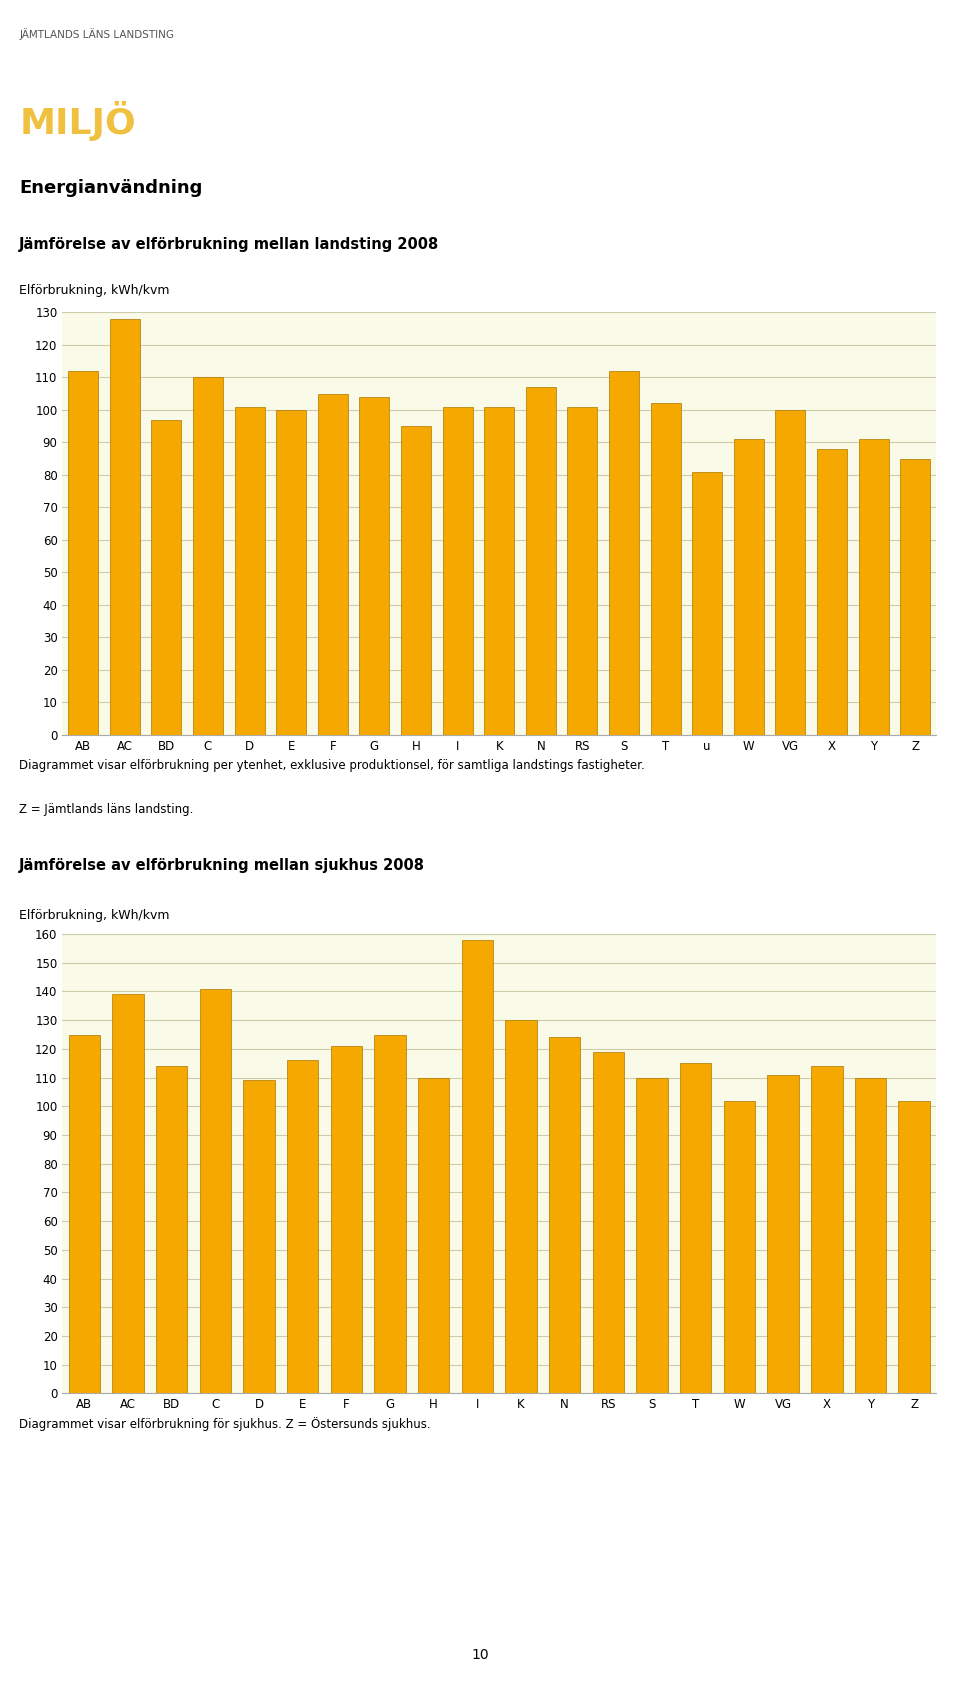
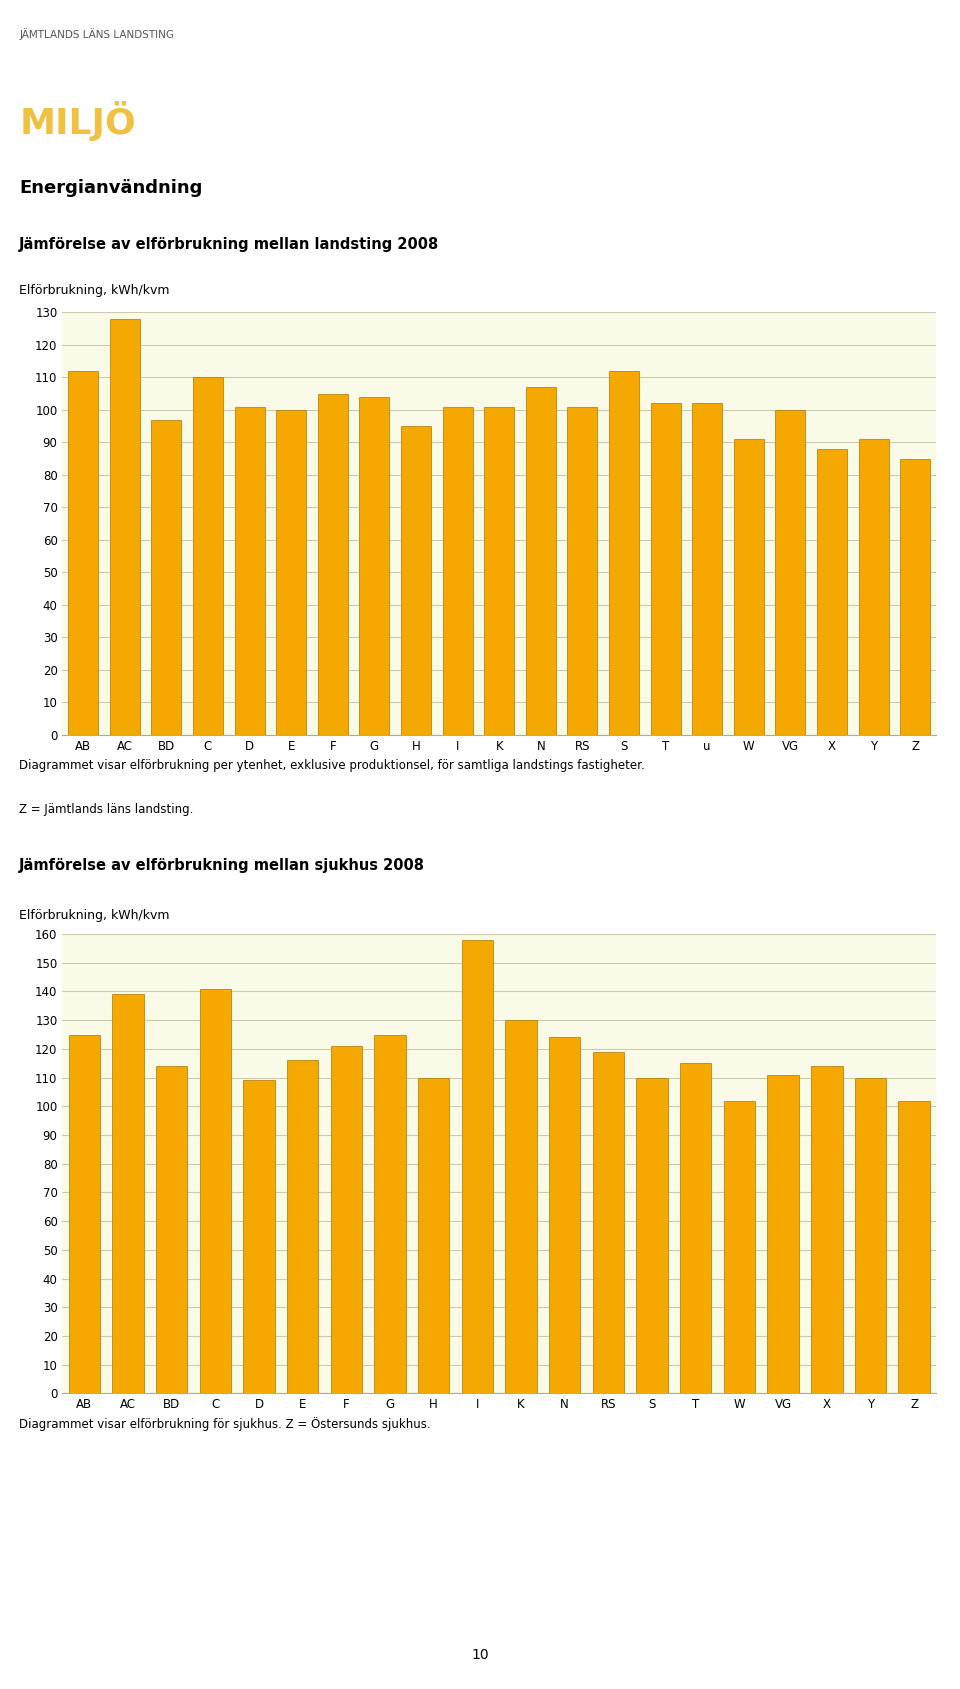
u: 81 -> 102
